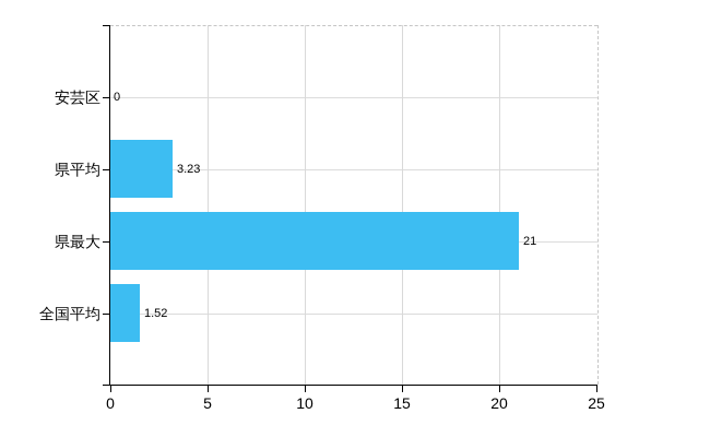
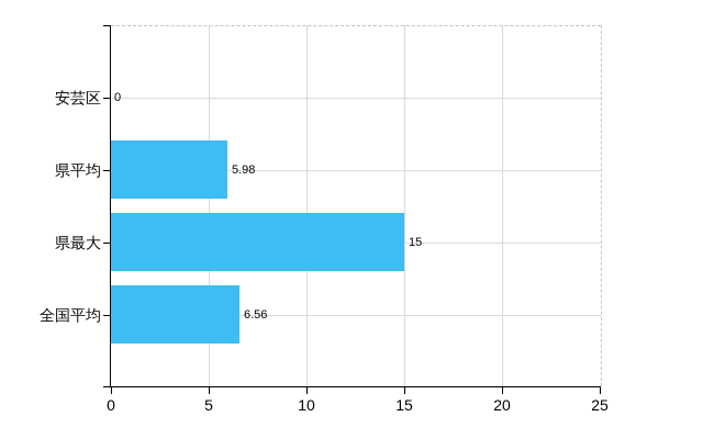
県平均: 3.23 -> 5.98
県最大: 21 -> 15
全国平均: 1.52 -> 6.56
